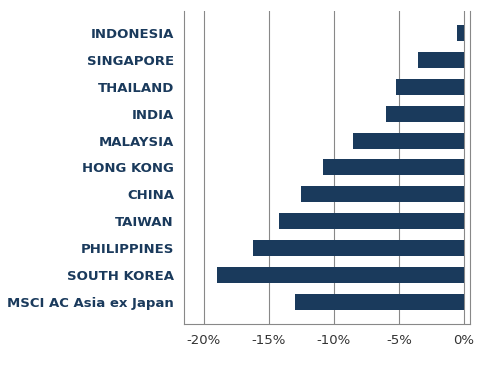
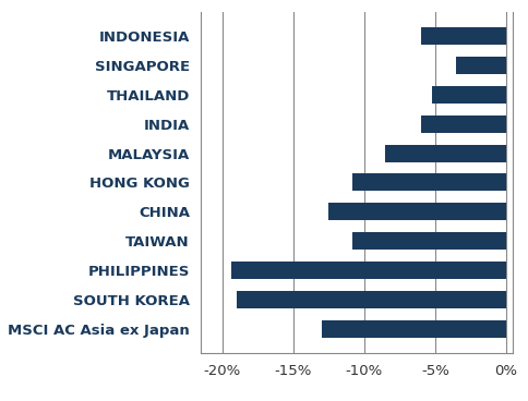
INDONESIA: -0.5% -> -6.0%
TAIWAN: -14.2% -> -10.8%
PHILIPPINES: -16.2% -> -19.4%
